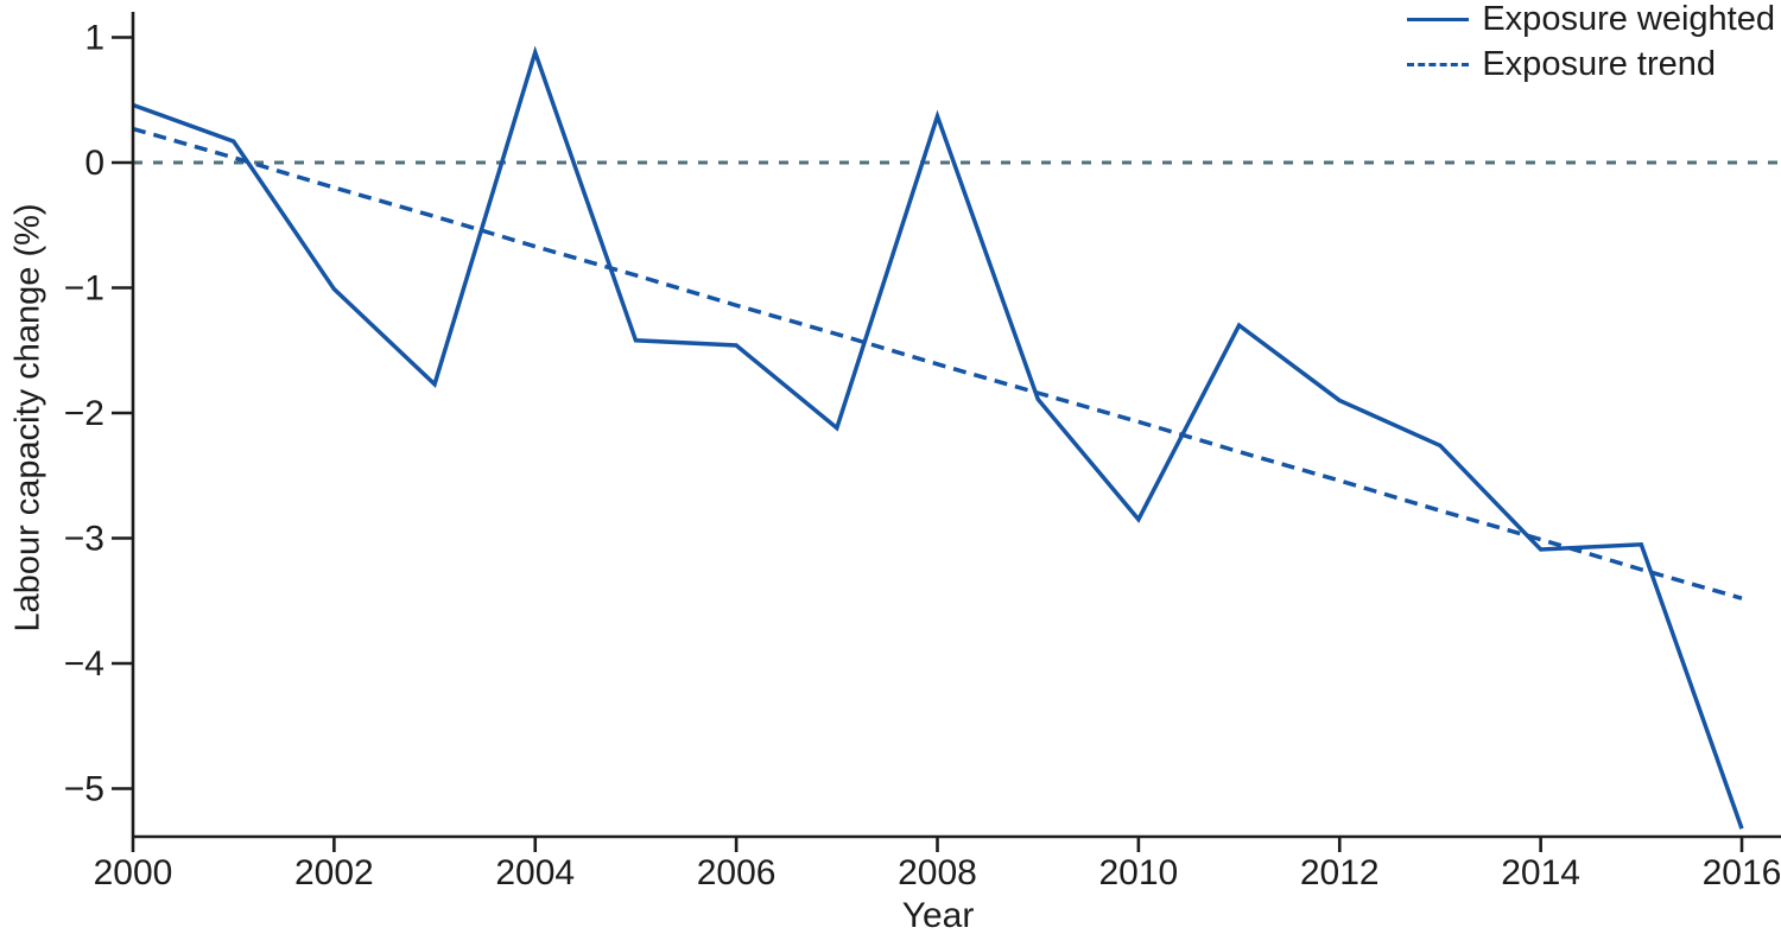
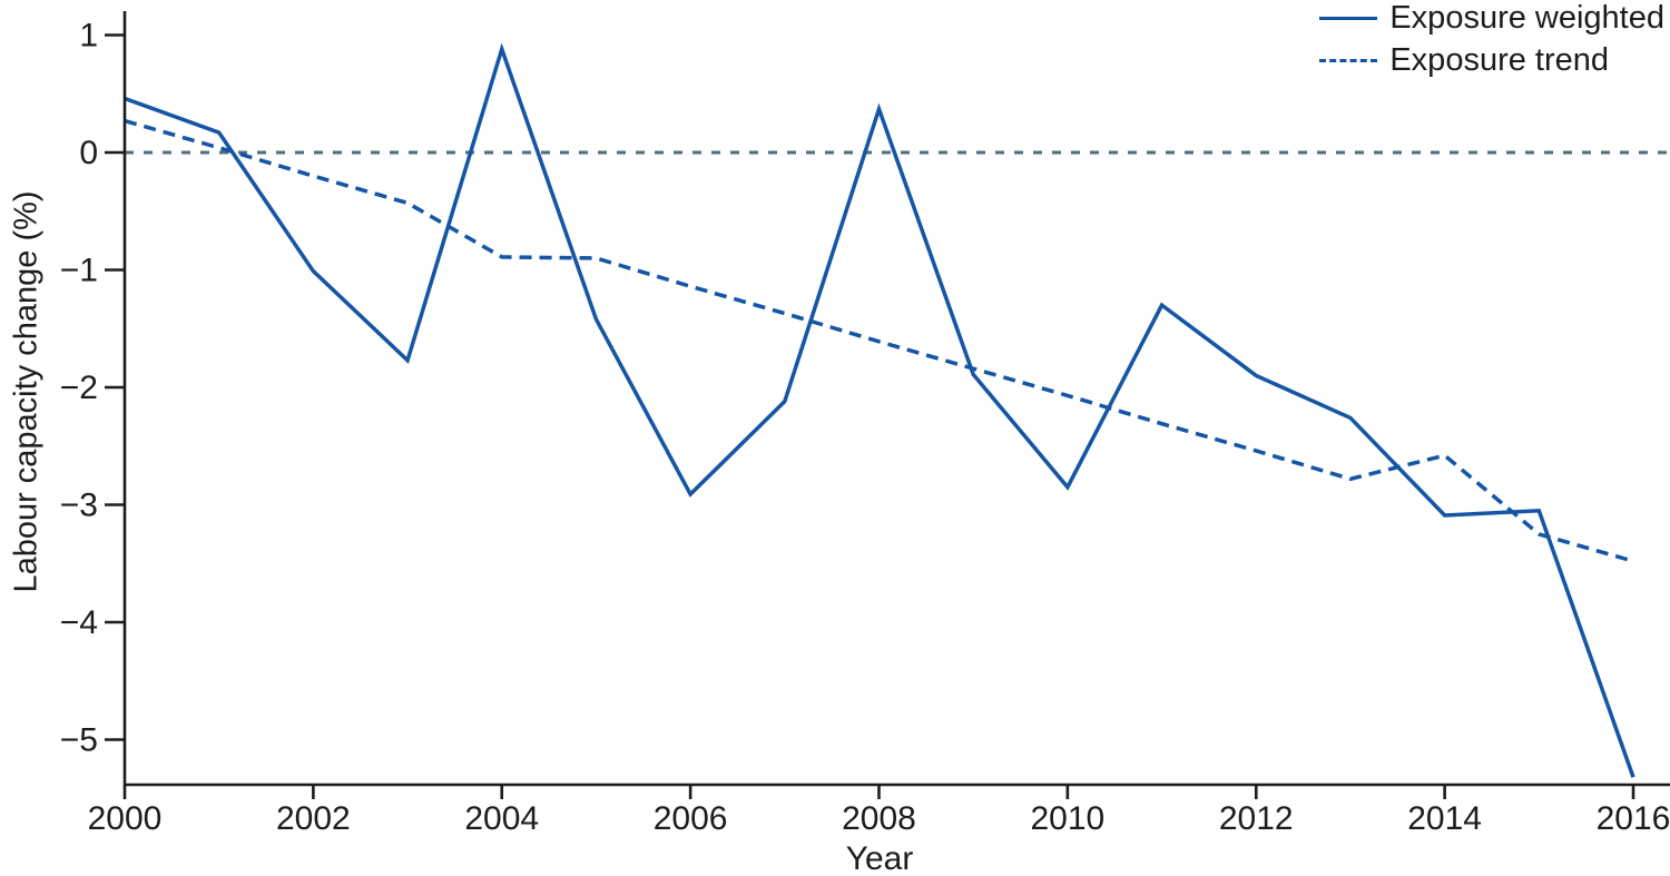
Exposure trend/2004: -0.67 -> -0.89
Exposure weighted/2006: -1.46 -> -2.91
Exposure trend/2014: -3.01 -> -2.58
